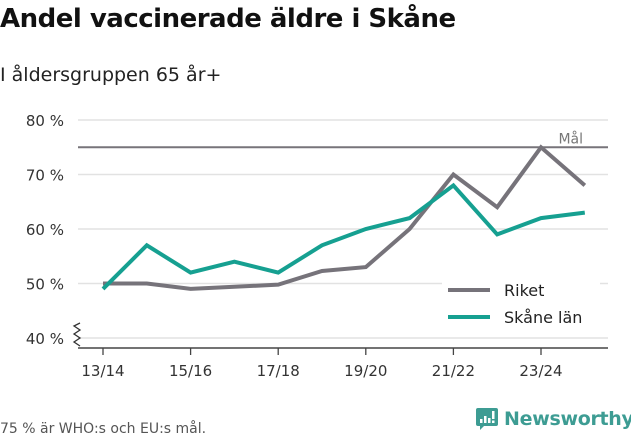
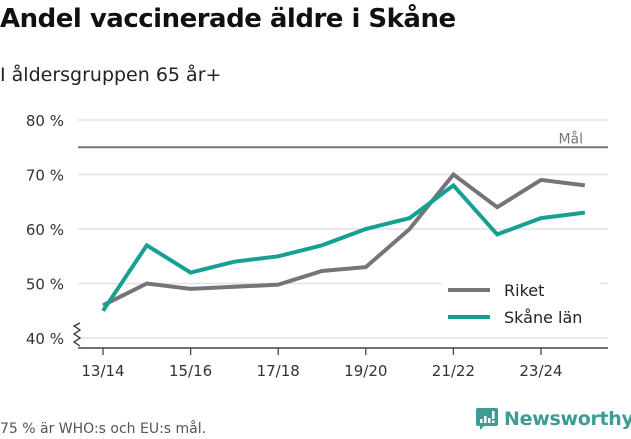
Riket/13/14: 50% -> 46%
Skåne län/13/14: 49% -> 45%
Skåne län/17/18: 52% -> 55%
Riket/23/24: 75% -> 69%
